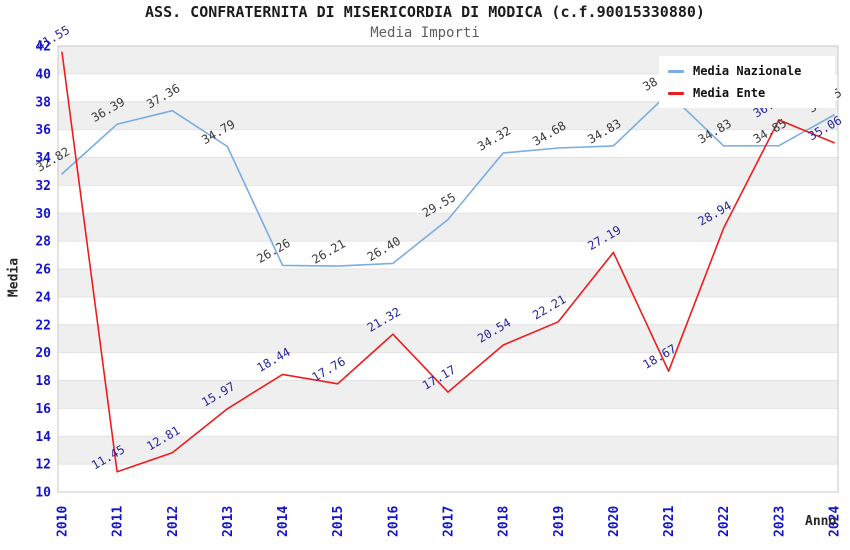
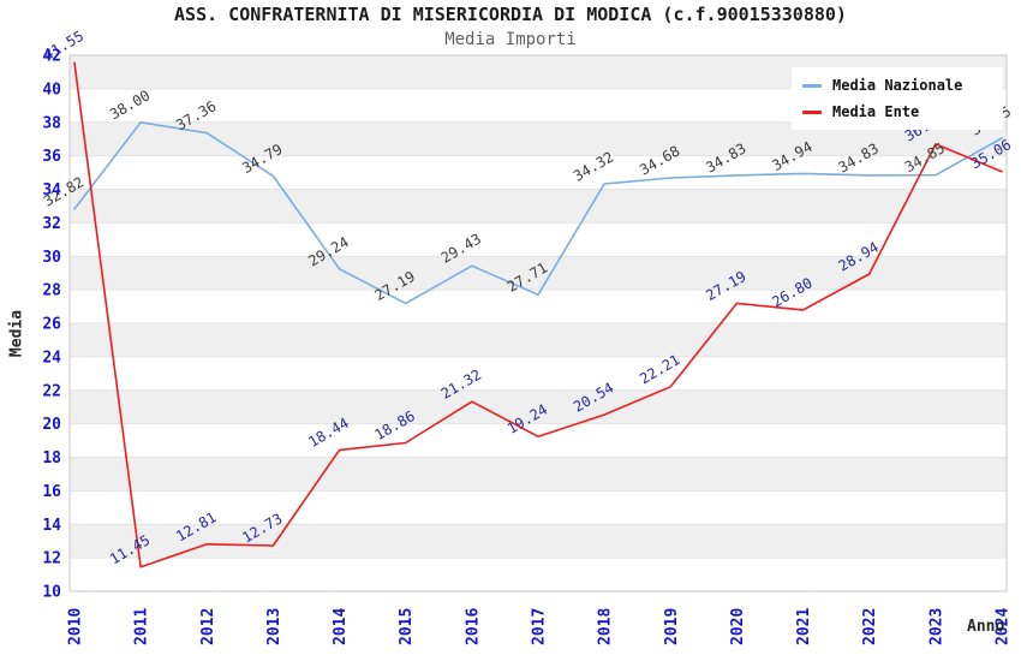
Media Nazionale/2011: 36.39 -> 38.00
Media Ente/2013: 15.97 -> 12.73
Media Nazionale/2014: 26.26 -> 29.24
Media Nazionale/2015: 26.21 -> 27.19
Media Ente/2015: 17.76 -> 18.86
Media Nazionale/2016: 26.40 -> 29.43
Media Nazionale/2017: 29.55 -> 27.71
Media Ente/2017: 17.17 -> 19.24
Media Nazionale/2021: 38.61 -> 34.94
Media Ente/2021: 18.67 -> 26.80
